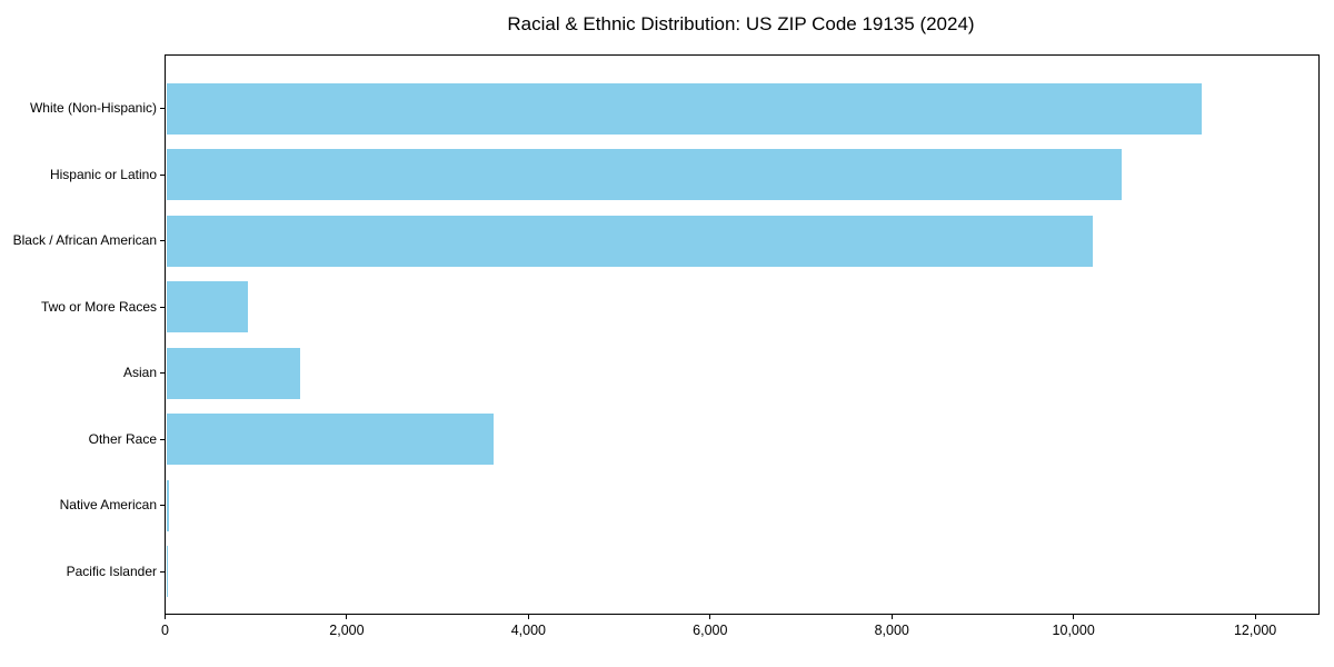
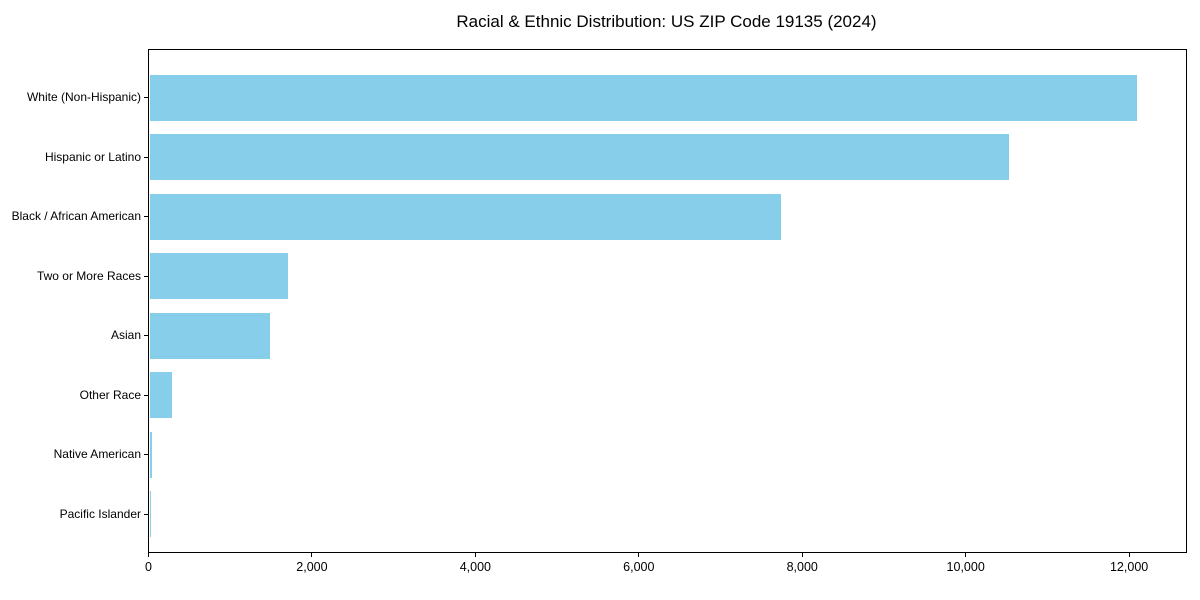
White (Non-Hispanic): 11400 -> 12100
Black / African American: 10200 -> 7700
Two or More Races: 900 -> 1700
Other Race: 3600 -> 300
